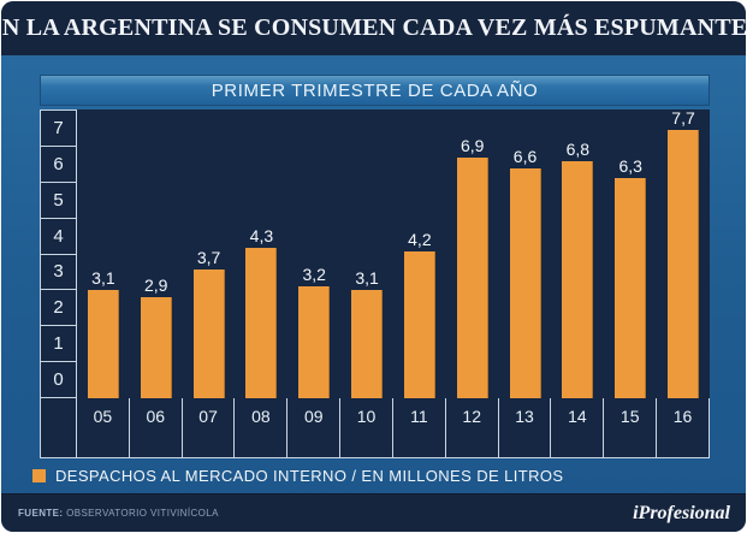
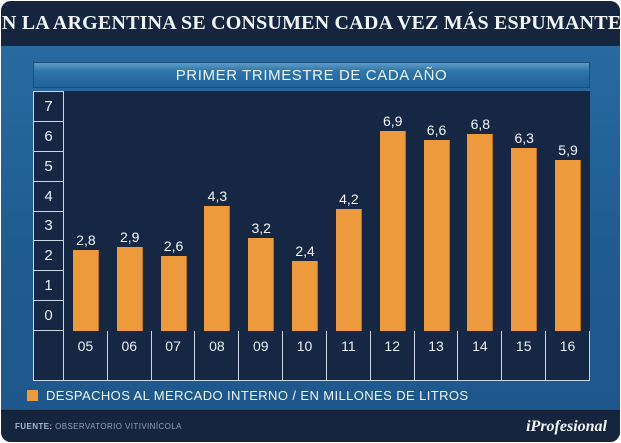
05: 3,1 -> 2,8
07: 3,7 -> 2,6
10: 3,1 -> 2,4
16: 7,7 -> 5,9
